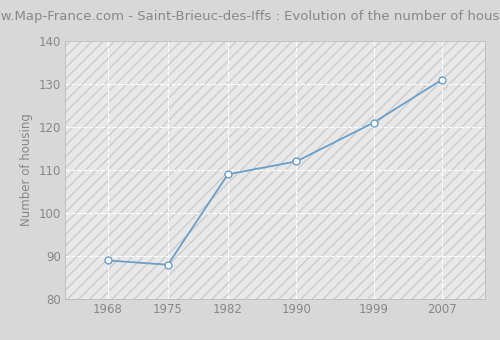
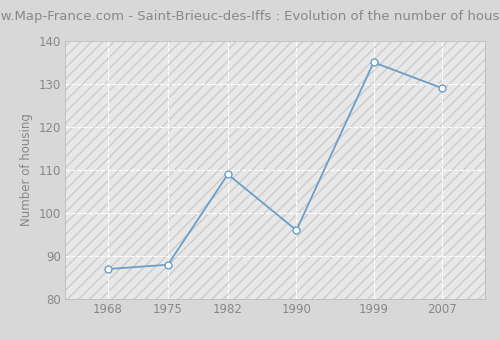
1968: 89 -> 87
1990: 112 -> 96
1999: 121 -> 135
2007: 131 -> 129
